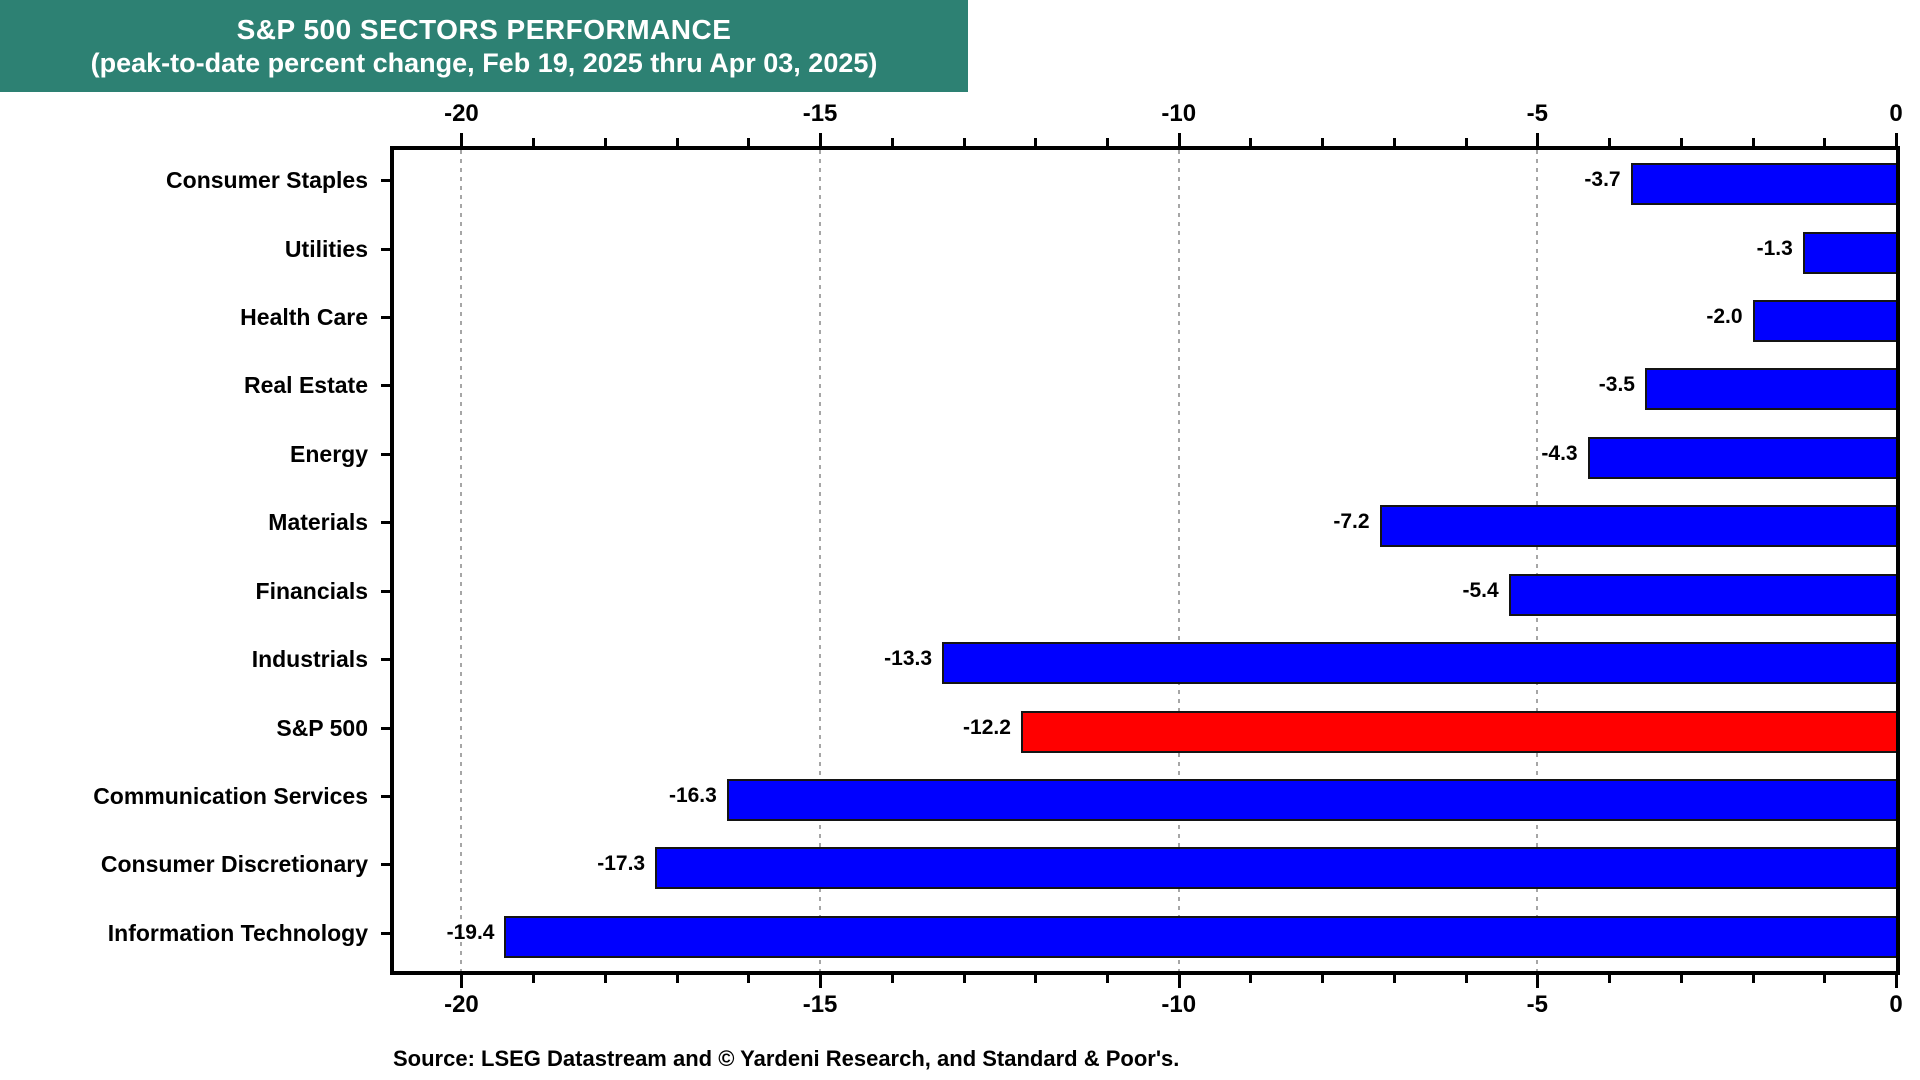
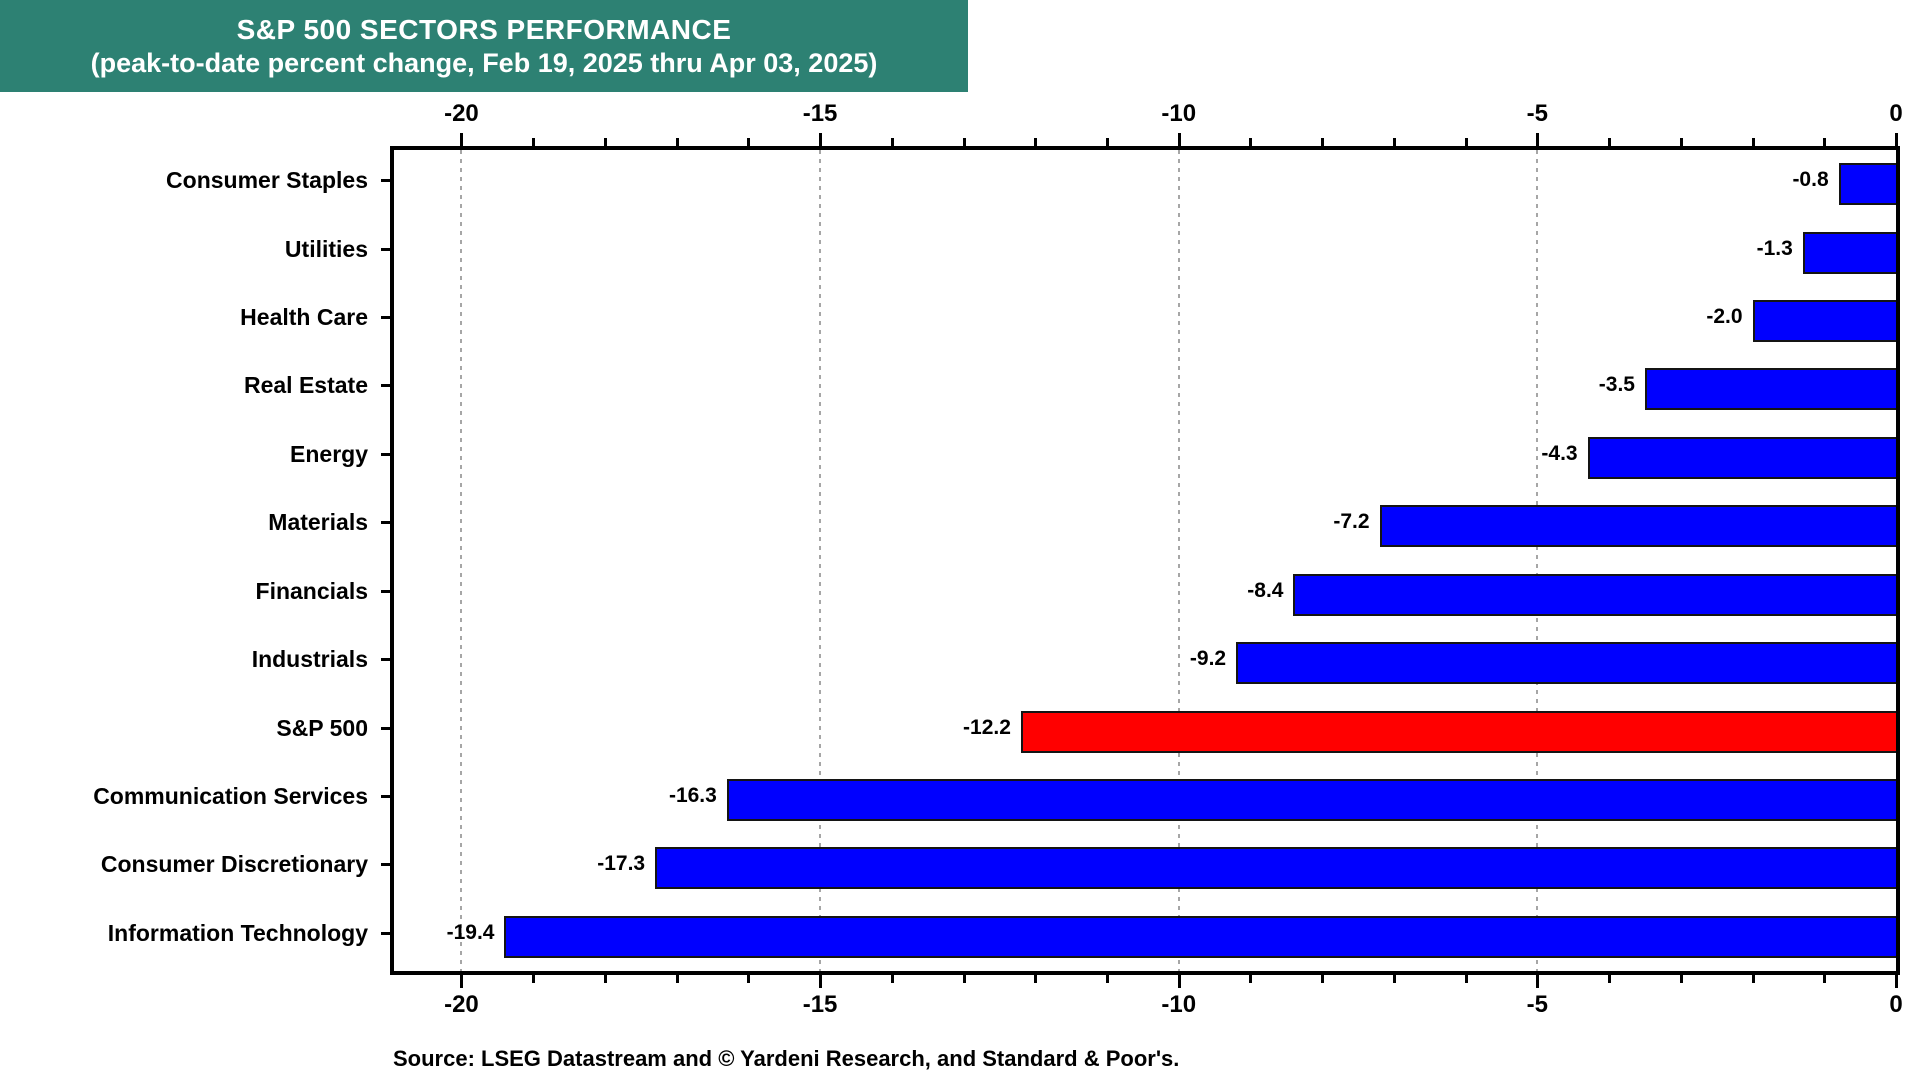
Consumer Staples: -3.7 -> -0.8
Financials: -5.4 -> -8.4
Industrials: -13.3 -> -9.2
